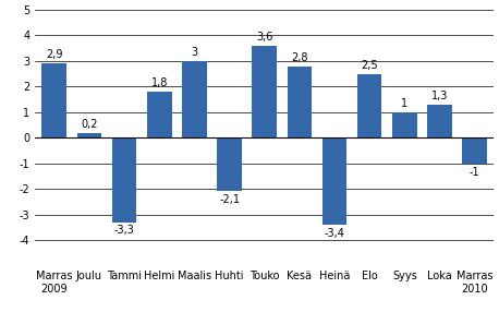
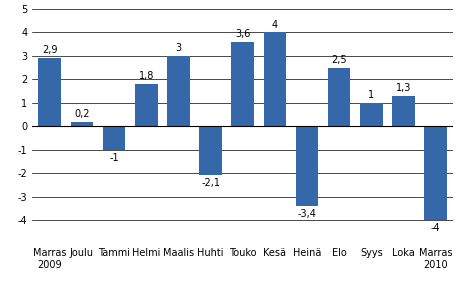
Tammi: -3,3 -> -1
Kesä: 2,8 -> 4
Marras 2010: -1 -> -4
